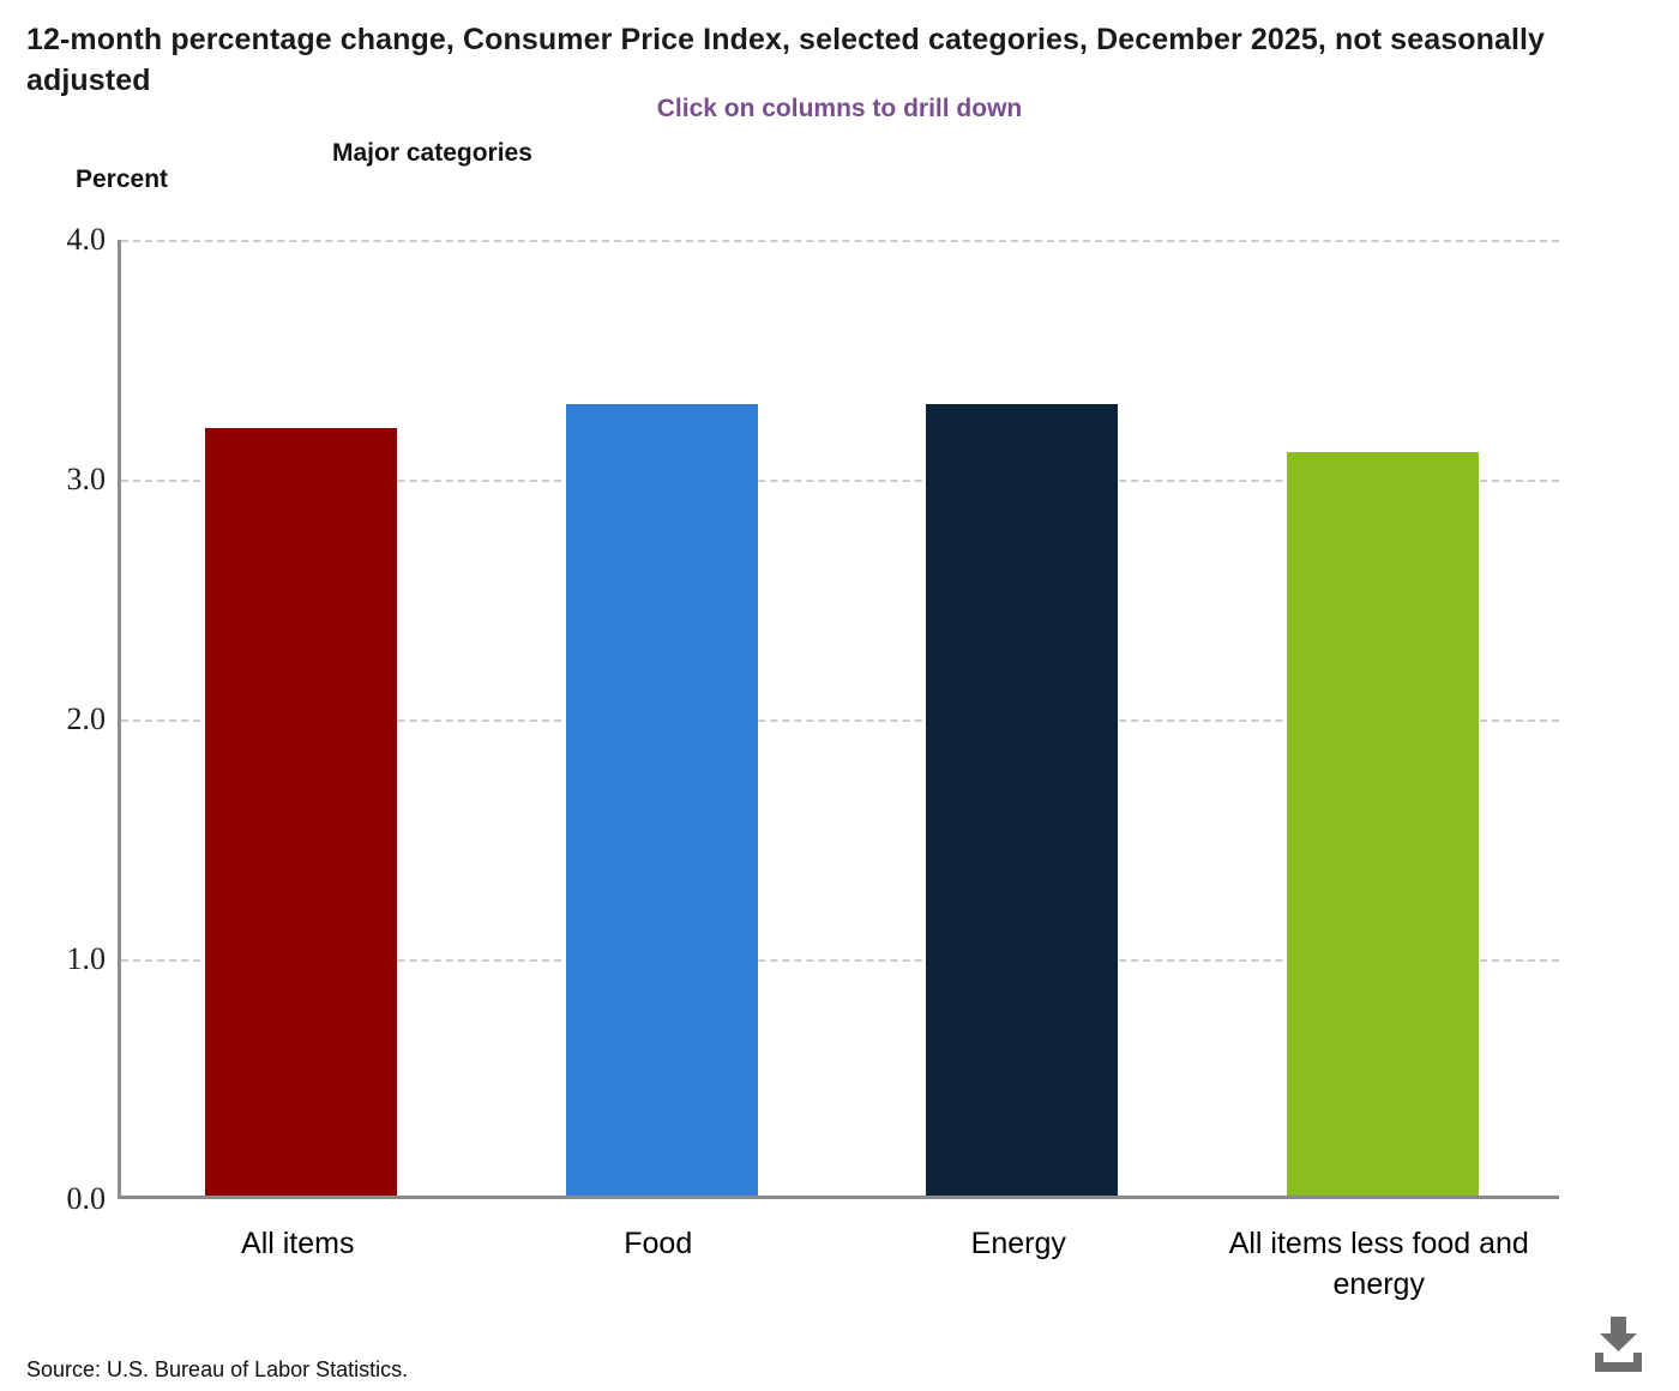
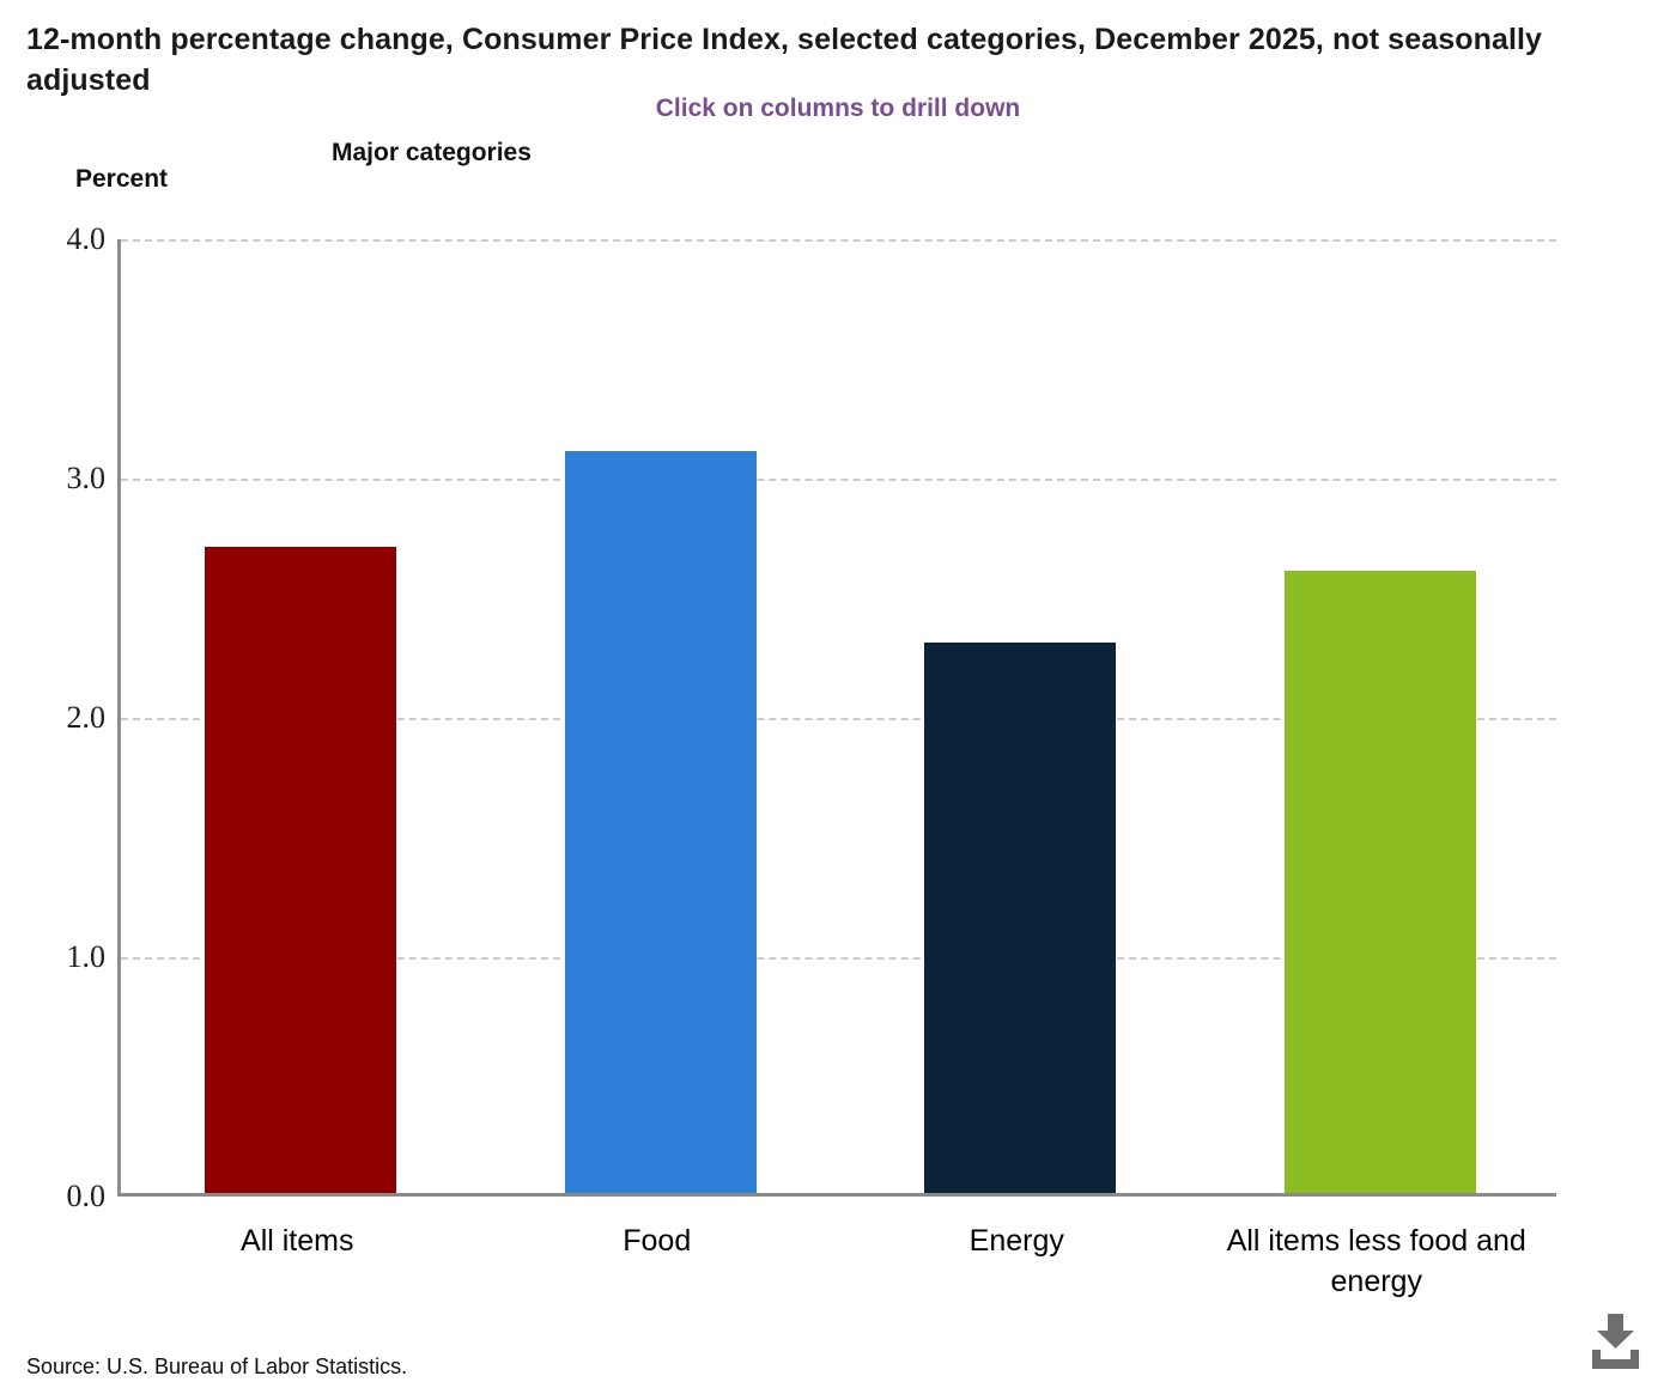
All items: 3.2 -> 2.7
Food: 3.3 -> 3.1
Energy: 3.3 -> 2.3
All items less food and energy: 3.1 -> 2.6
